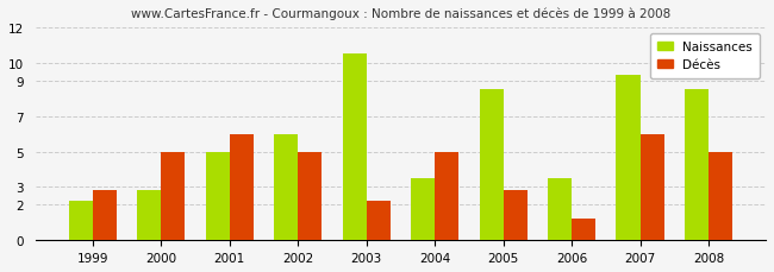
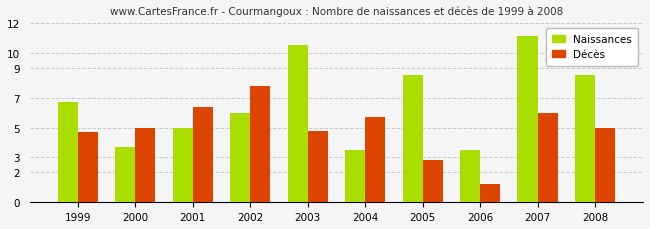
Naissances/1999: 2.2 -> 6.7
Décès/1999: 2.8 -> 4.7
Naissances/2000: 2.8 -> 3.7
Décès/2001: 6.0 -> 6.4
Décès/2002: 5.0 -> 7.8
Décès/2003: 2.2 -> 4.8
Décès/2004: 5.0 -> 5.7
Naissances/2007: 9.3 -> 11.1
